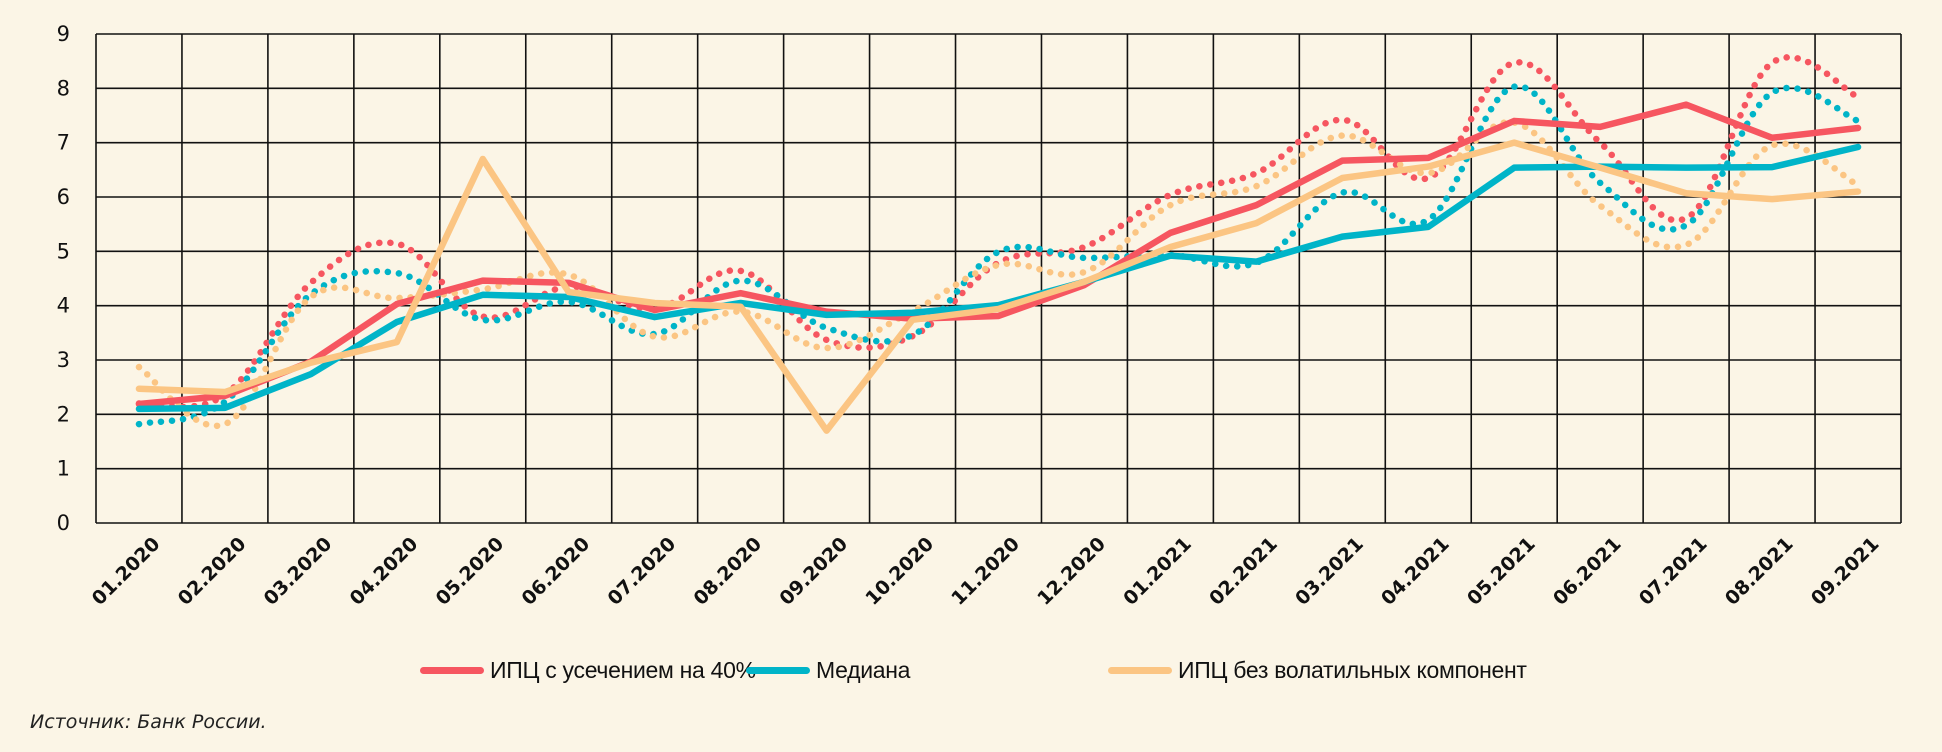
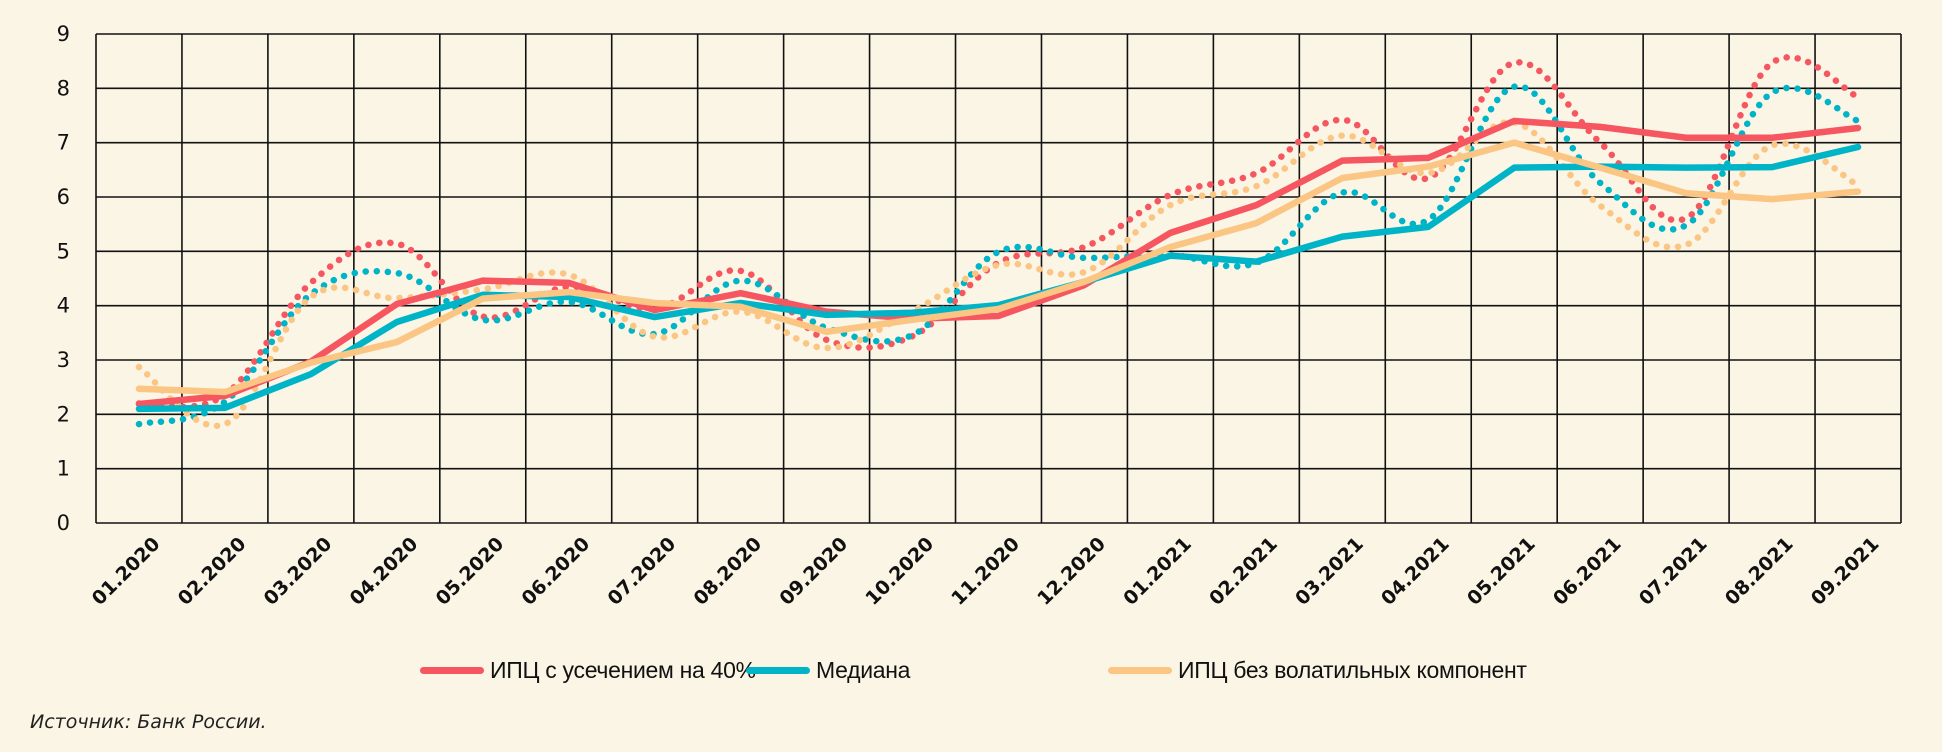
ИПЦ без волатильных компонент/05.2020: 6.7 -> 4.1
ИПЦ без волатильных компонент/09.2020: 1.7 -> 3.5
ИПЦ с усечением на 40%/07.2021: 7.7 -> 7.1
